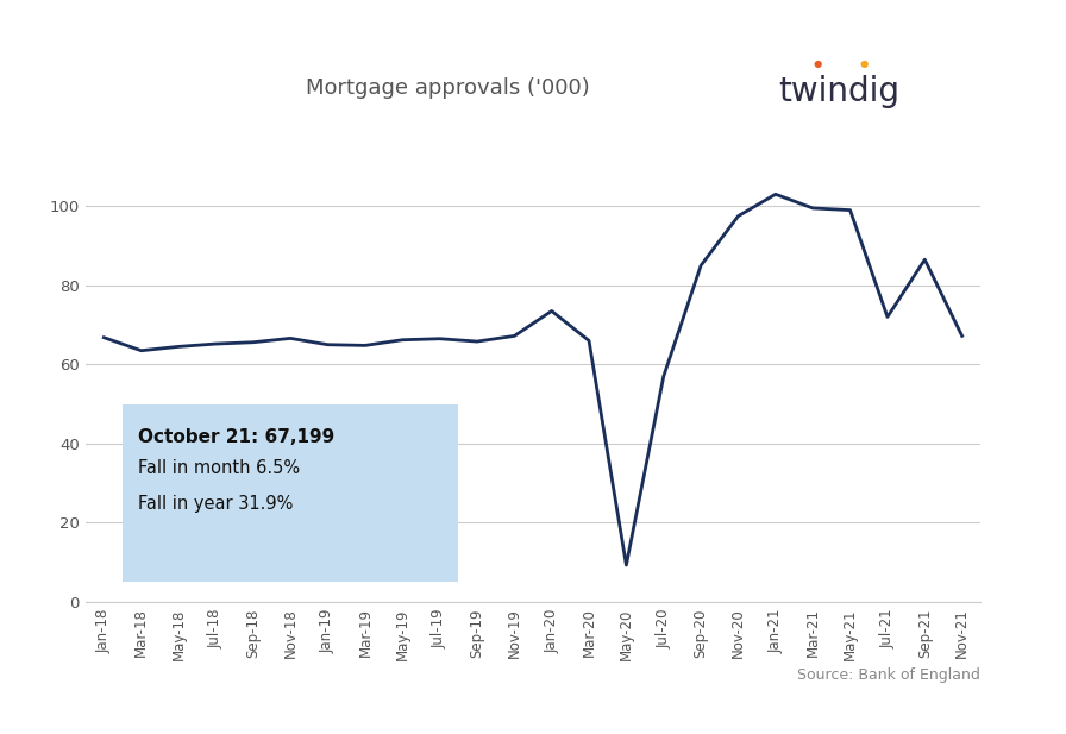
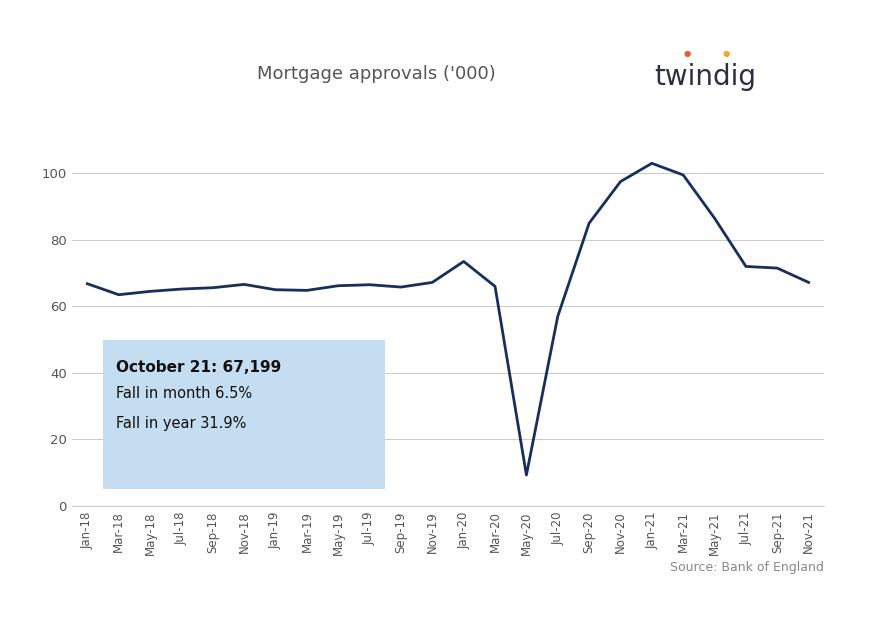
May-21: 99.0 -> 86.5
Sep-21: 86.5 -> 71.5
